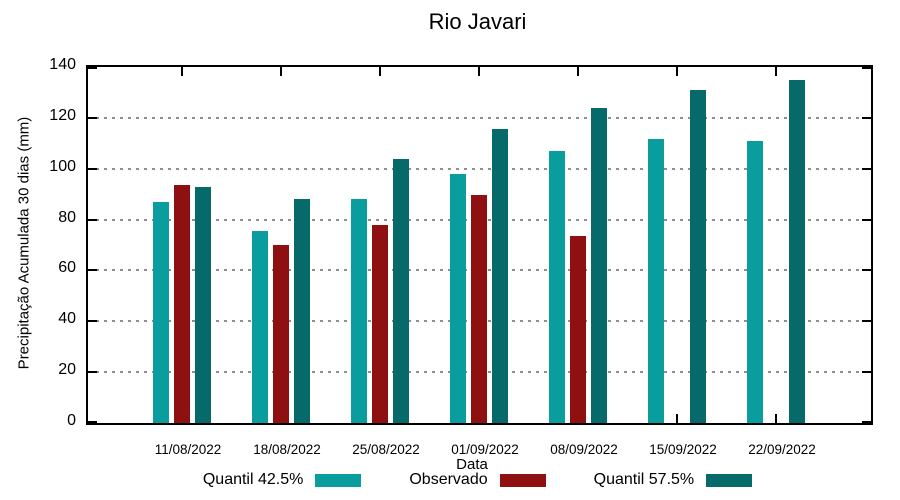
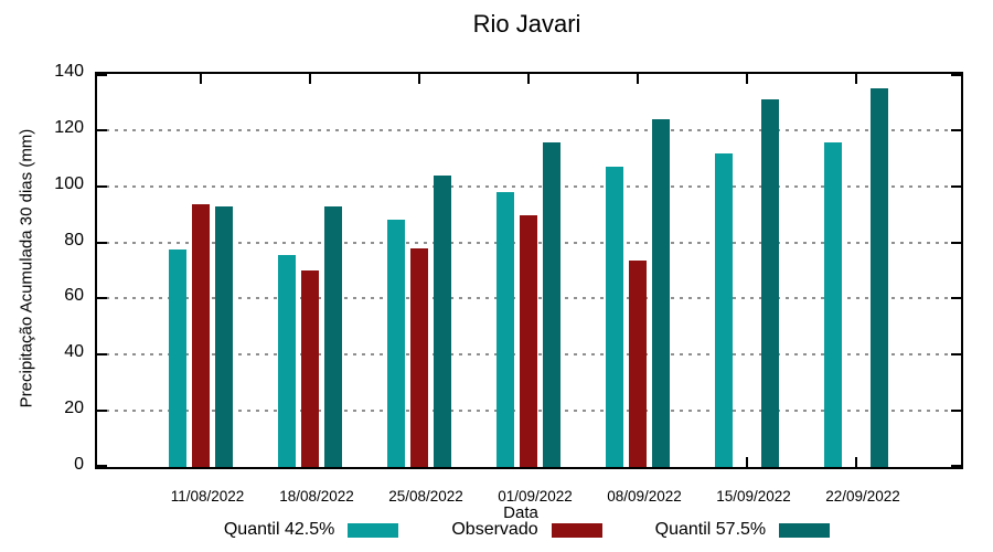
Quantil 42.5%/11/08/2022: 87 -> 78
Quantil 57.5%/18/08/2022: 88 -> 93
Quantil 42.5%/22/09/2022: 111 -> 116
